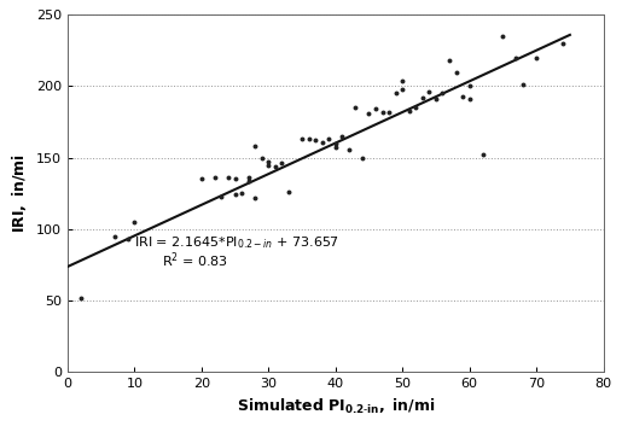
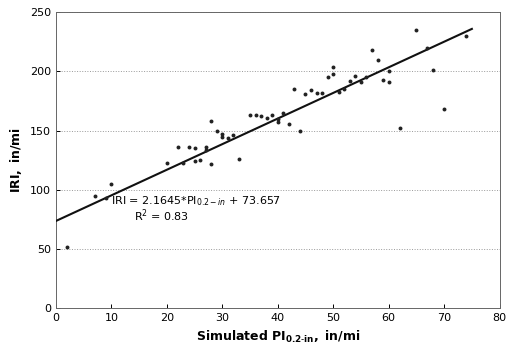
20: 135 -> 123
70: 220 -> 168
